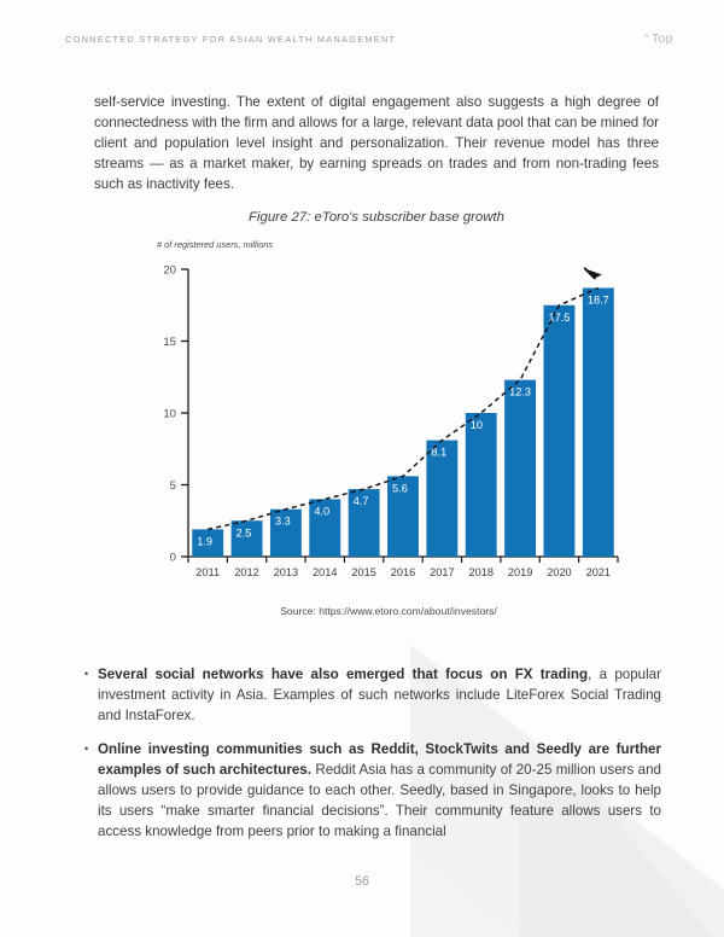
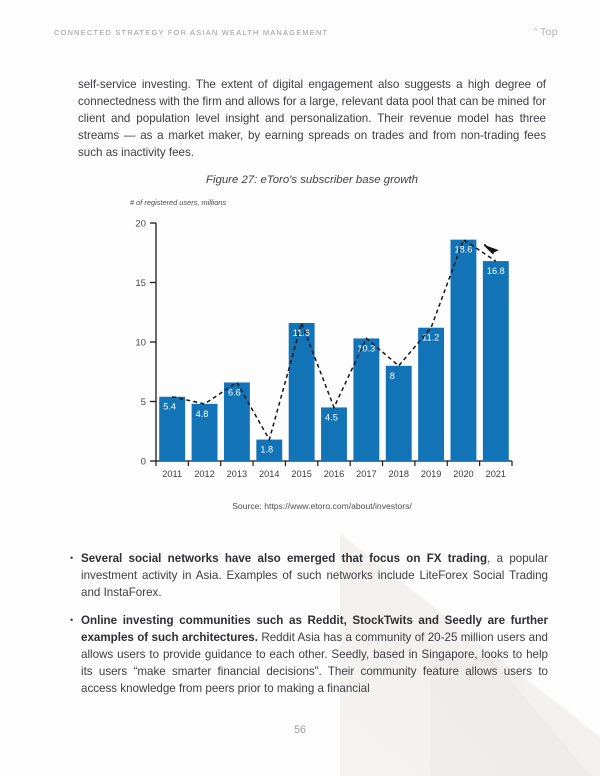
2011: 1.9 -> 5.4
2012: 2.5 -> 4.8
2013: 3.3 -> 6.6
2014: 4.0 -> 1.8
2015: 4.7 -> 11.6
2016: 5.6 -> 4.5
2017: 8.1 -> 10.3
2018: 10 -> 8
2019: 12.3 -> 11.2
2020: 17.5 -> 18.6
2021: 18.7 -> 16.8
